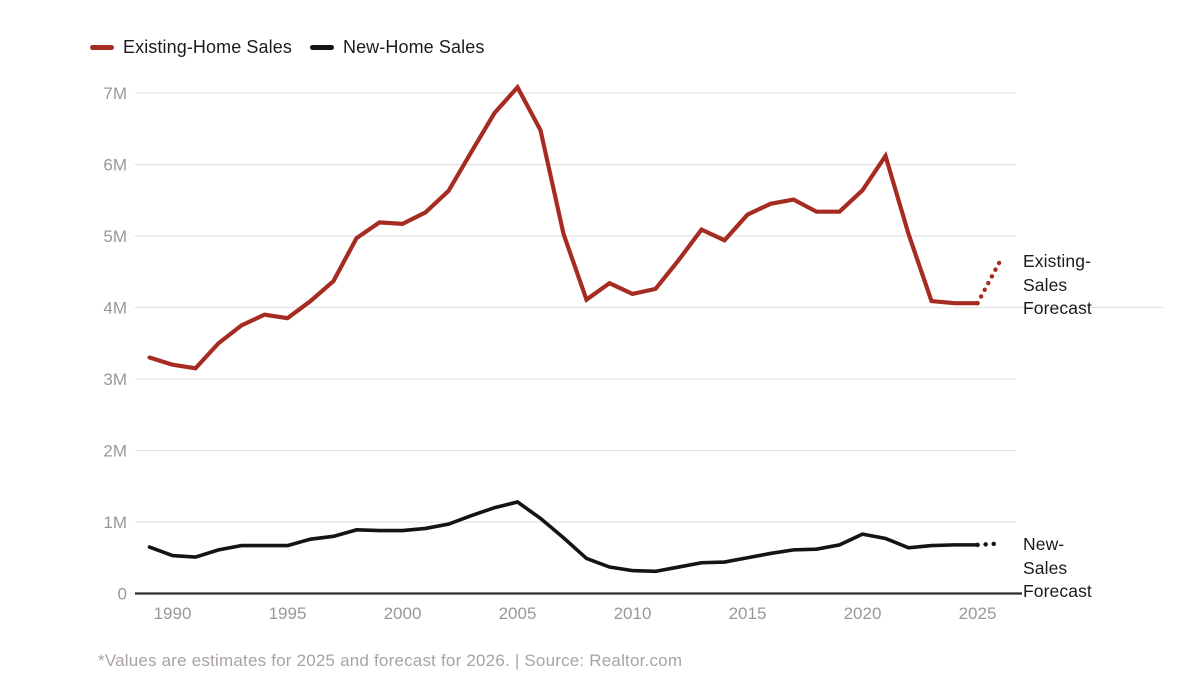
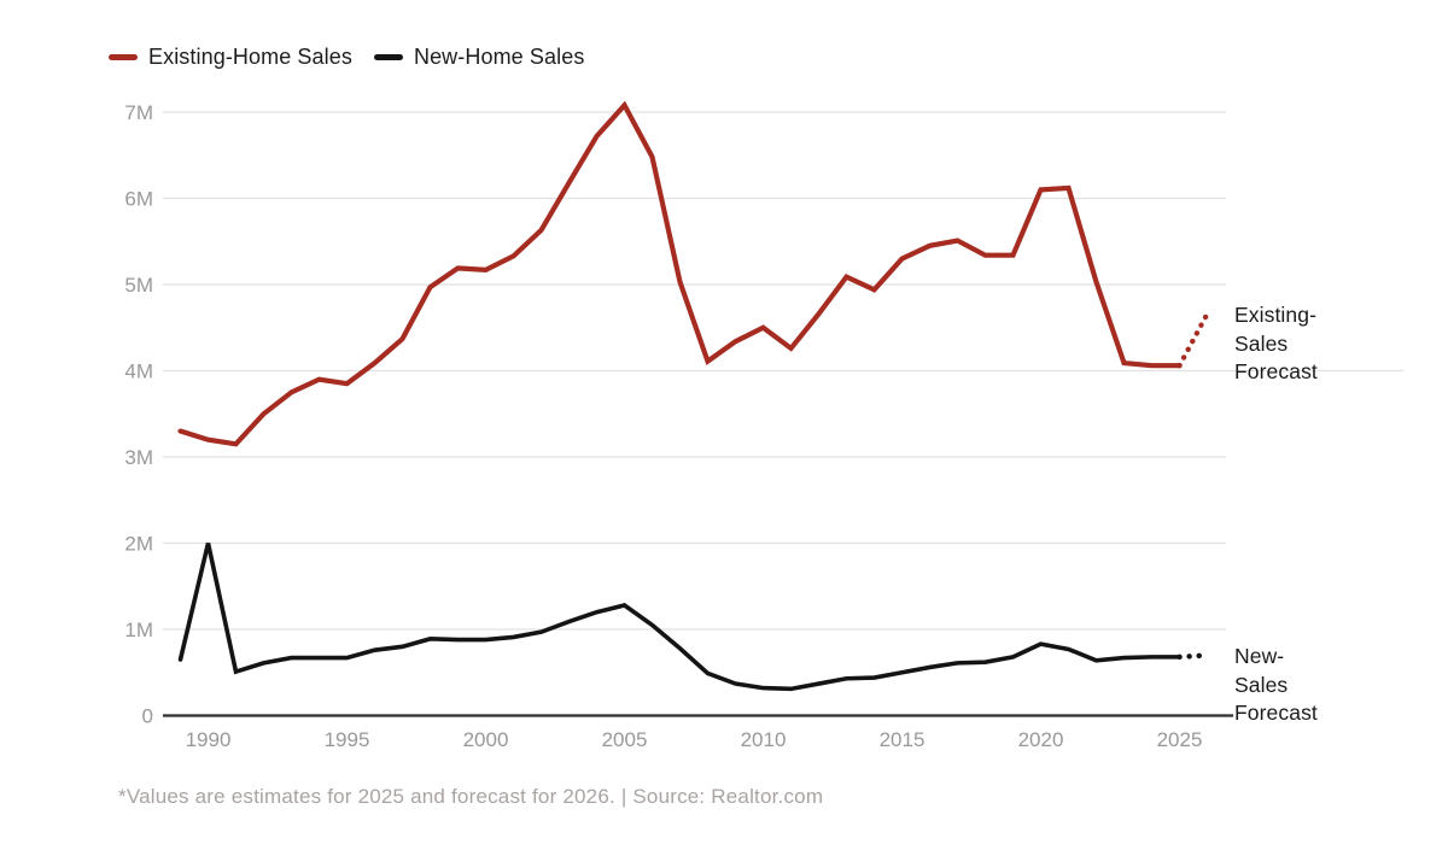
New-Home Sales/1990: 0.5M -> 2.0M
Existing-Home Sales/2010: 4.2M -> 4.5M
Existing-Home Sales/2020: 5.6M -> 6.1M
